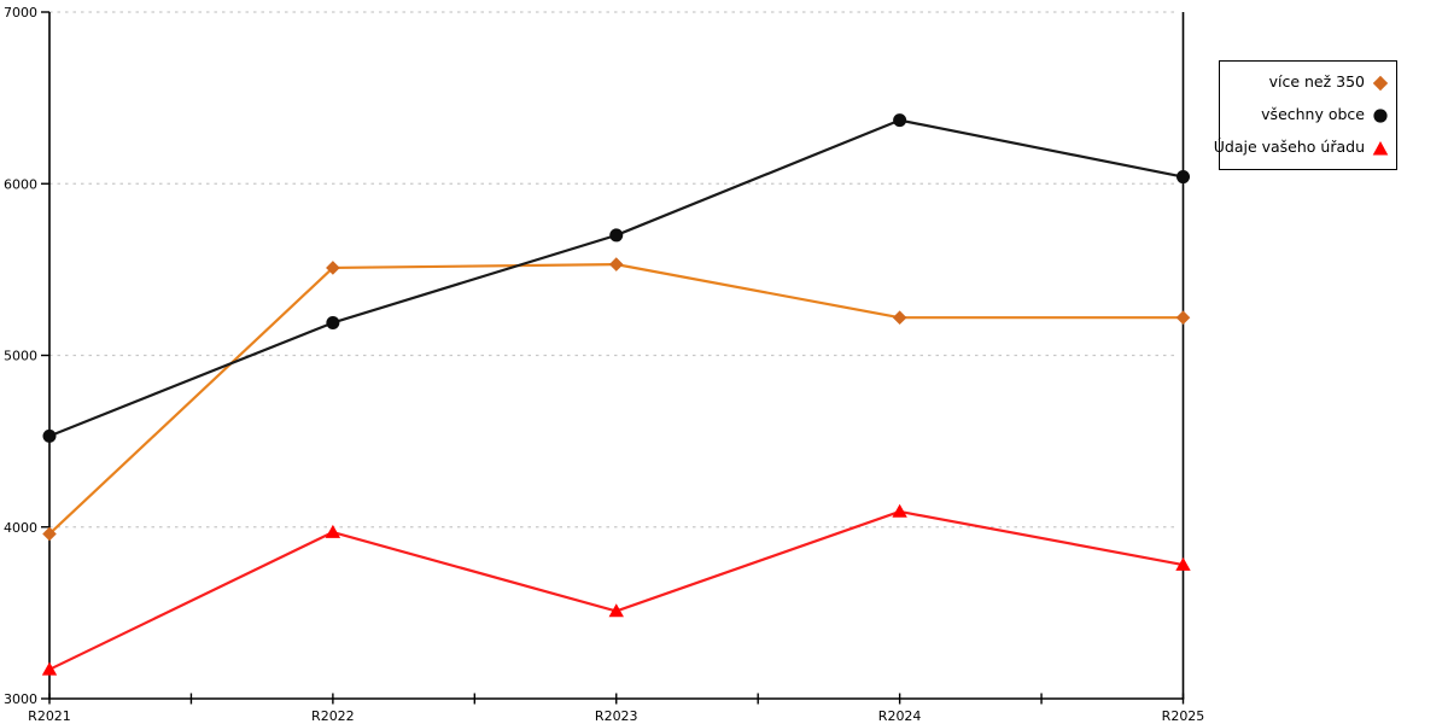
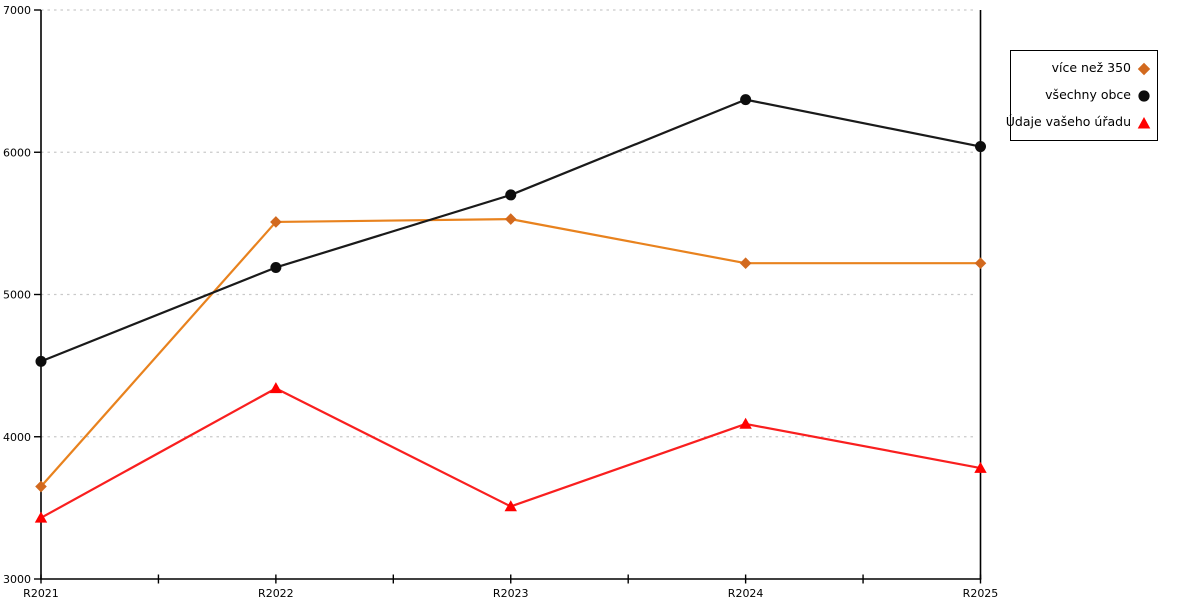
více než 350/R2021: 3960 -> 3650
Údaje vašeho úřadu/R2021: 3170 -> 3430
Údaje vašeho úřadu/R2022: 3970 -> 4340
